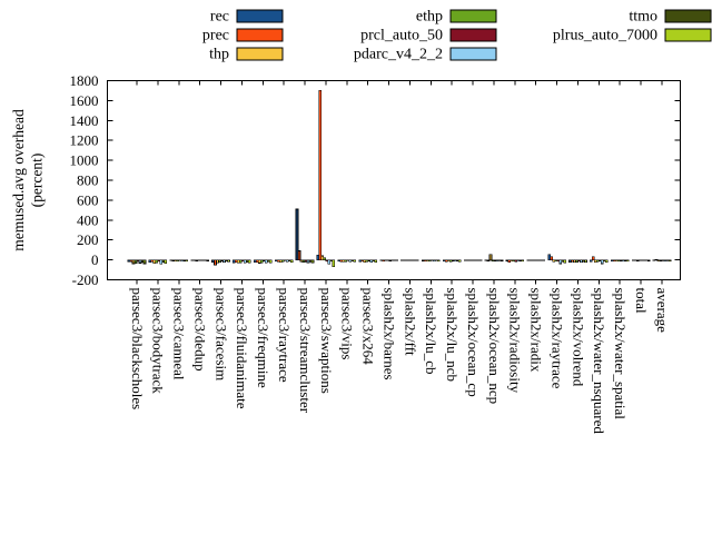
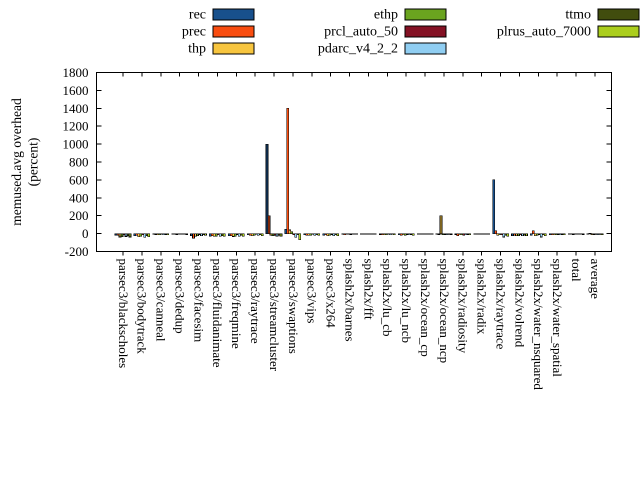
rec/parsec3/streamcluster: 500 -> 1000
prec/parsec3/streamcluster: 100 -> 200
prec/parsec3/swaptions: 1700 -> 1400
thp/splash2x/ocean_ncp: 100 -> 200
rec/splash2x/raytrace: 100 -> 600
